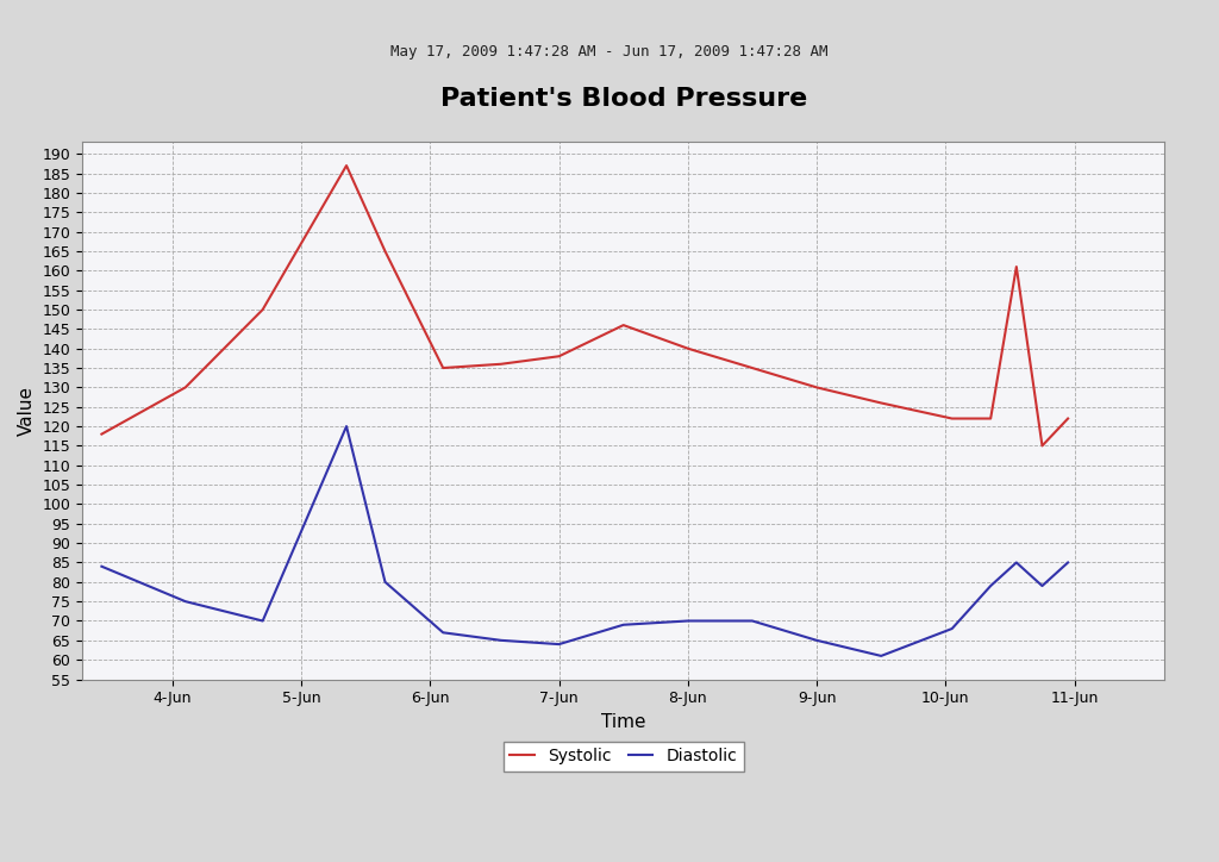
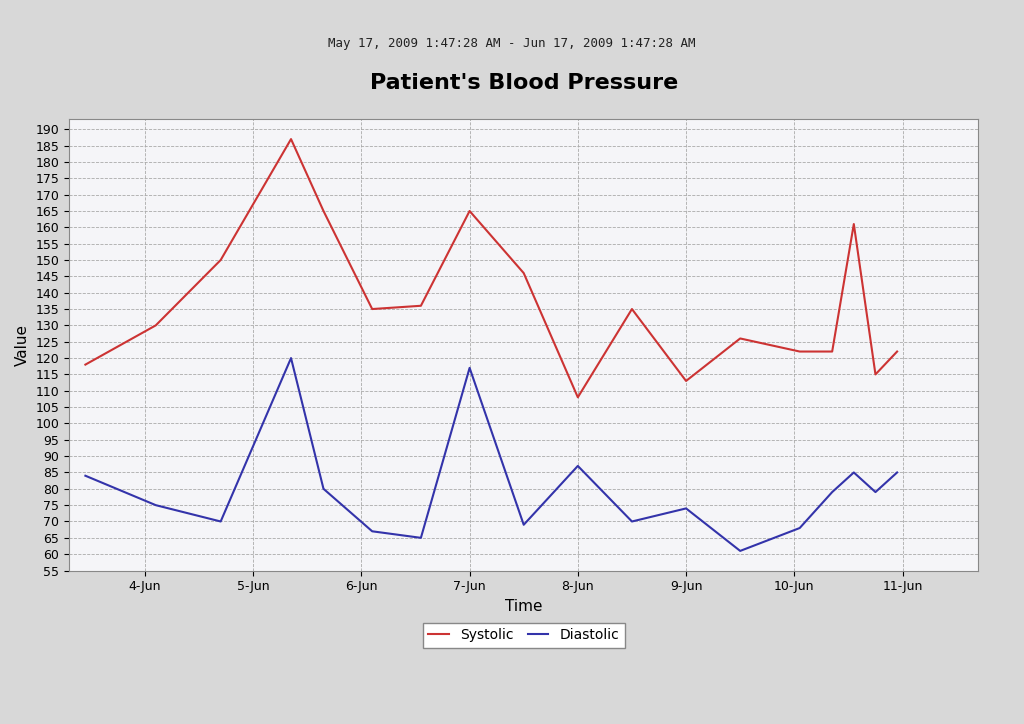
Systolic/7-Jun: 138 -> 165
Diastolic/7-Jun: 64 -> 117
Systolic/8-Jun: 140 -> 108
Diastolic/8-Jun: 70 -> 87
Systolic/9-Jun: 130 -> 113
Diastolic/9-Jun: 65 -> 74
